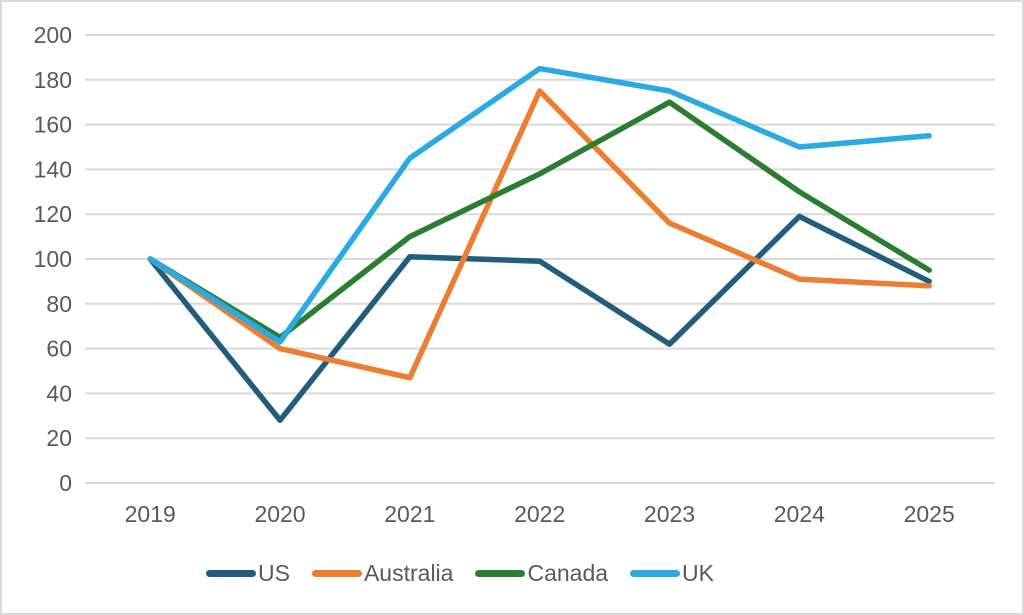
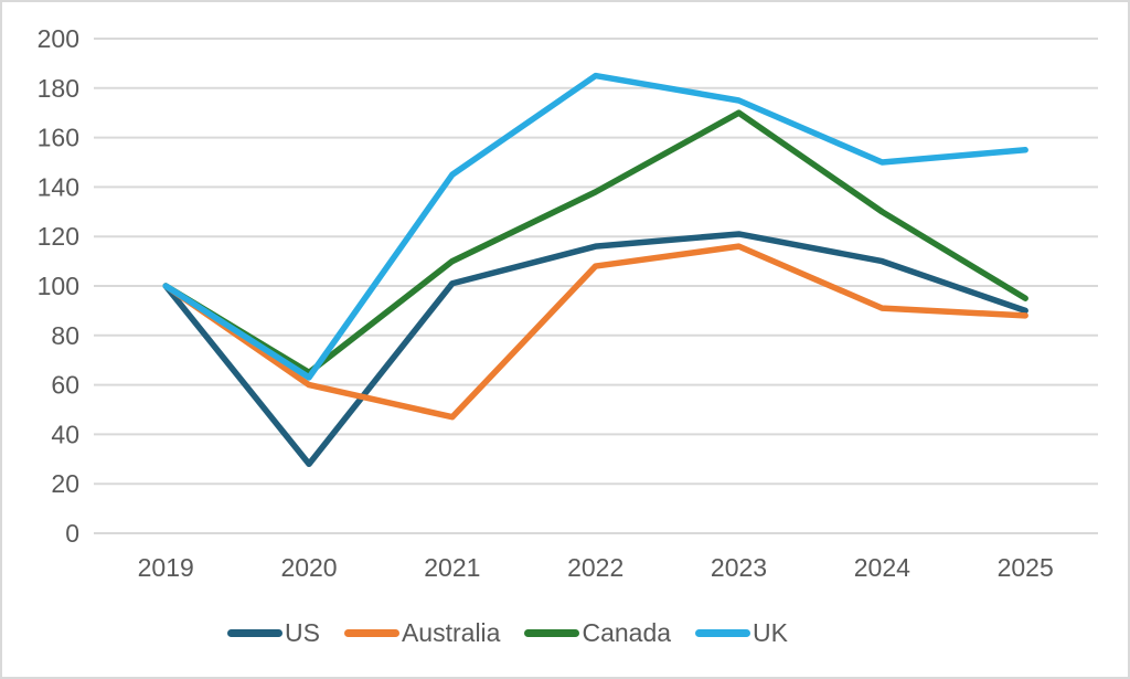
US/2022: 99 -> 116
Australia/2022: 175 -> 108
US/2023: 62 -> 121
US/2024: 119 -> 110
